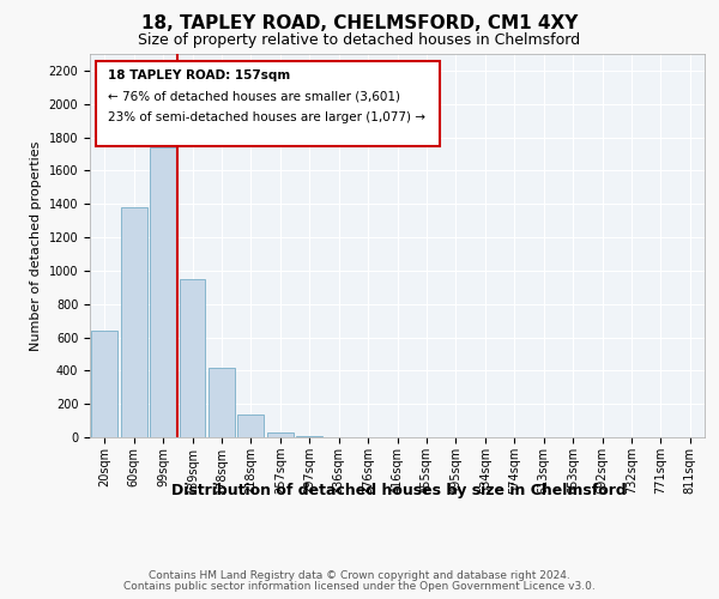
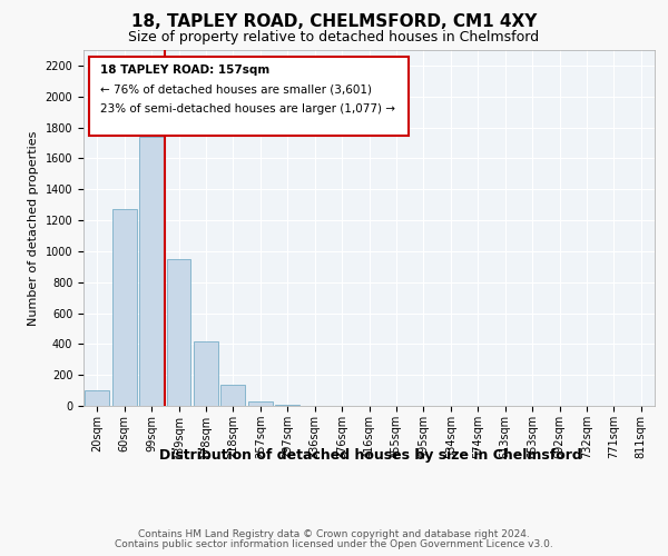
20sqm: 640 -> 100
60sqm: 1380 -> 1270
